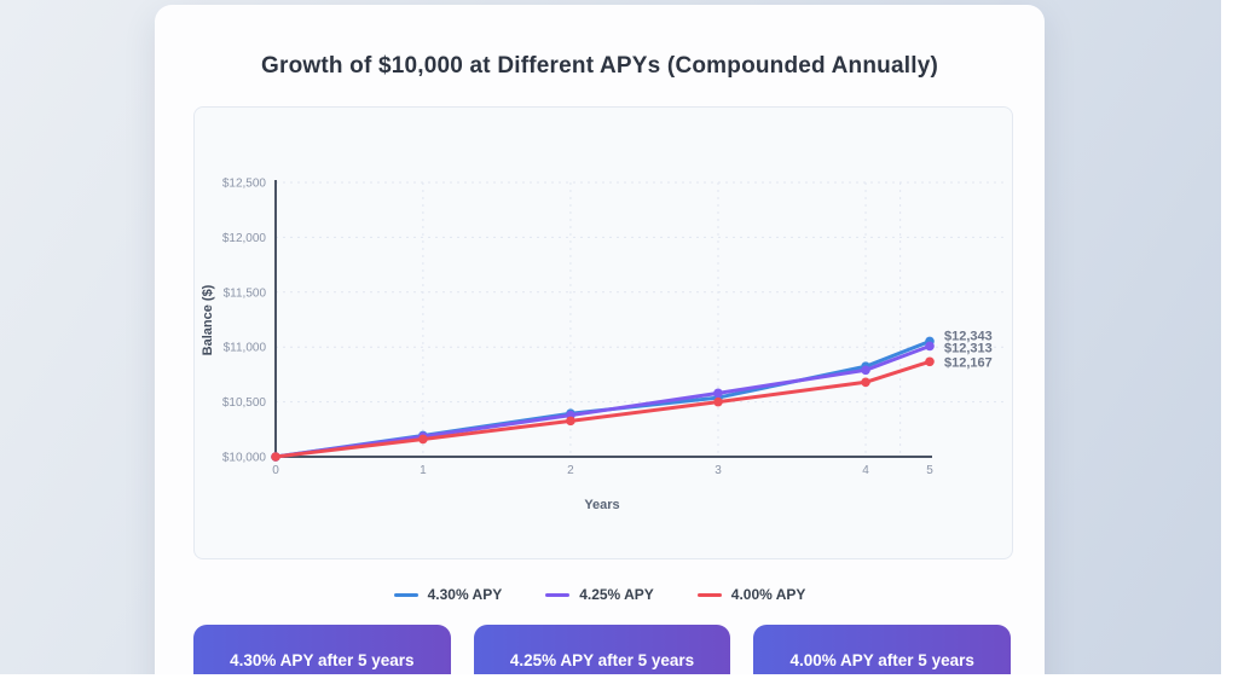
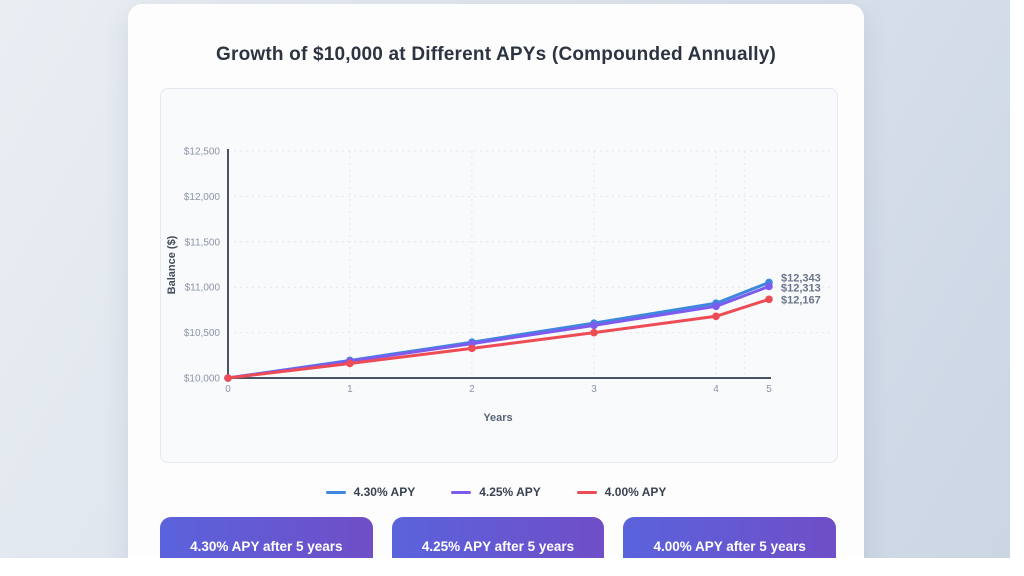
4.30% APY/3: $11200 -> $11300
